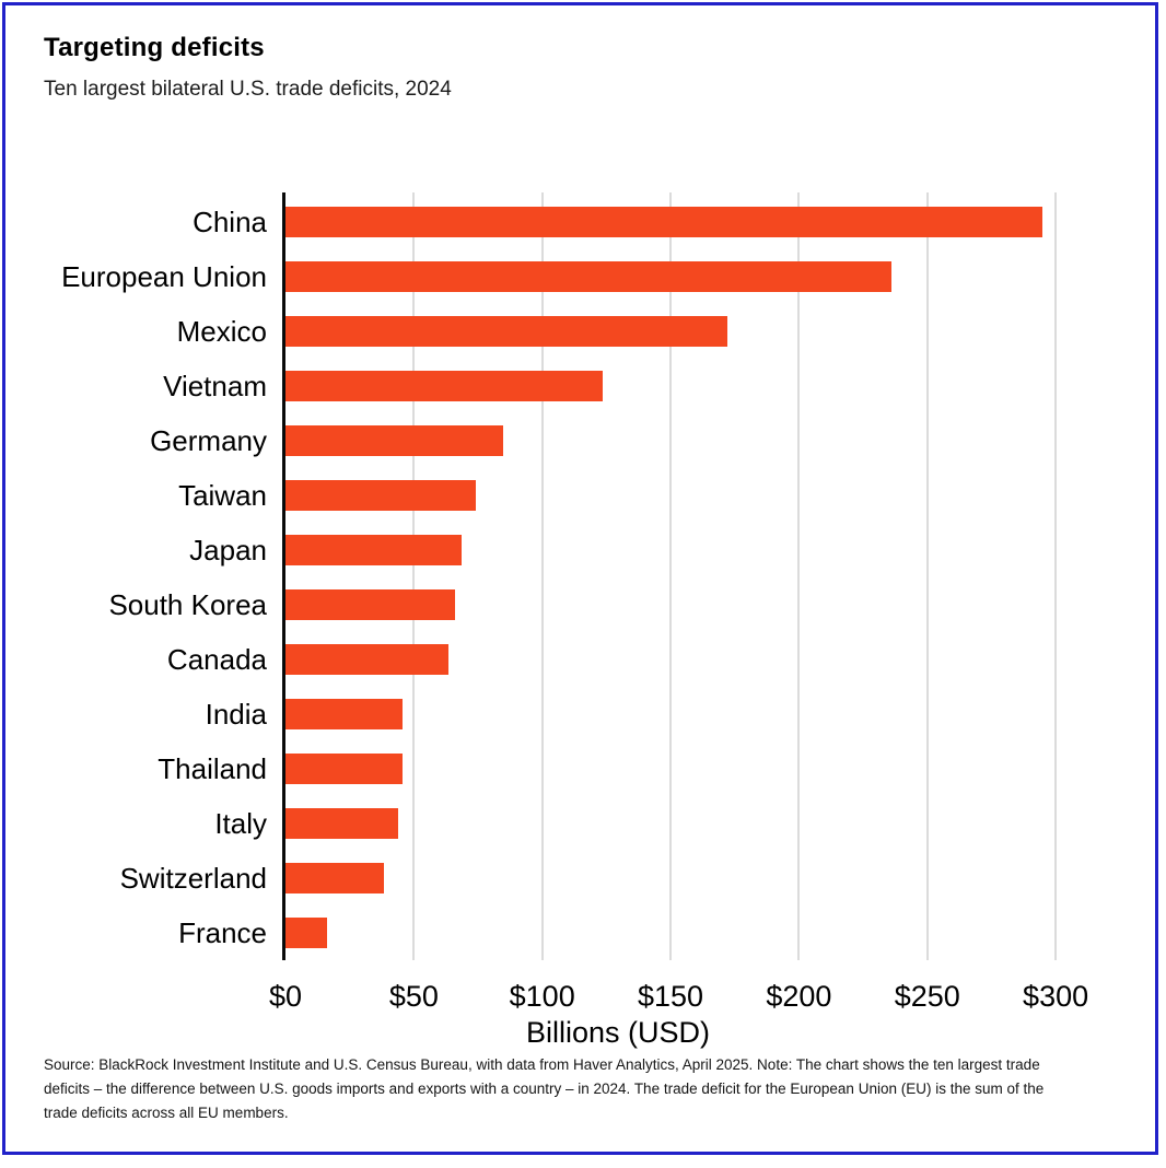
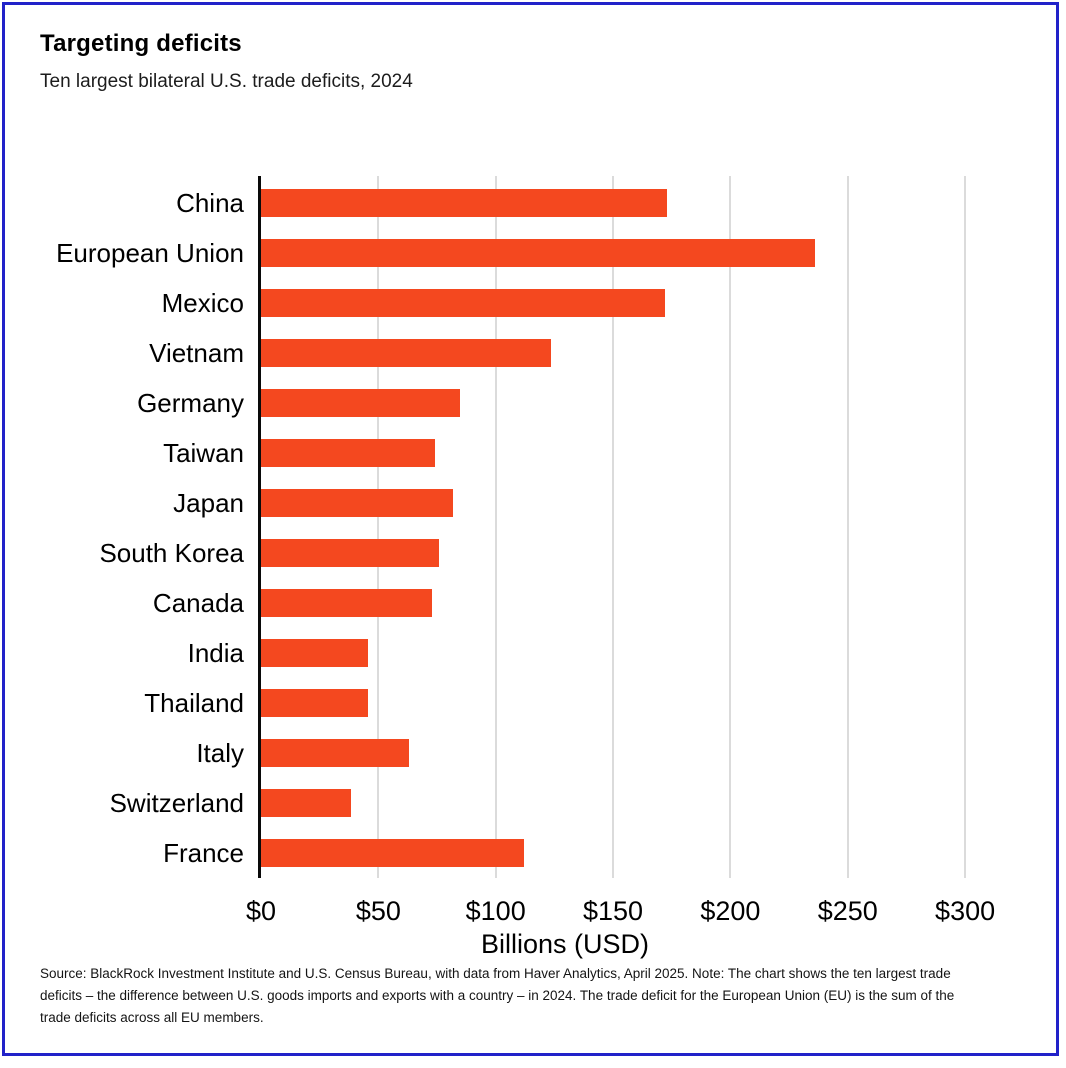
China: $295 -> $173
Japan: $68 -> $82
South Korea: $66 -> $76
Canada: $63 -> $73
Italy: $44 -> $63
France: $16 -> $112
